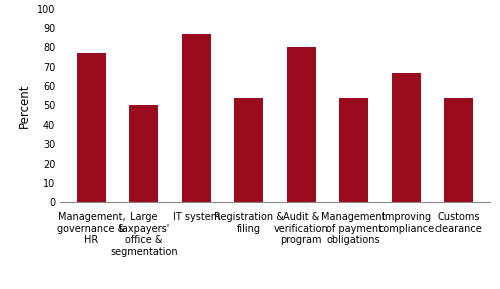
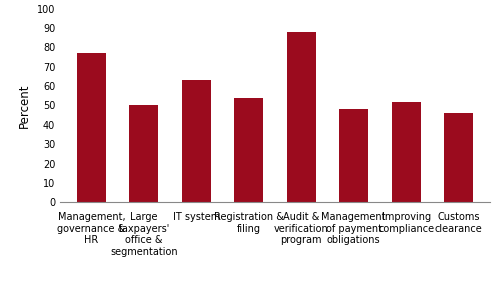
IT system: 87 -> 63
Audit & verification program: 80 -> 88
Management of payment obligations: 54 -> 48
Improving compliance: 67 -> 52
Customs clearance: 54 -> 46
